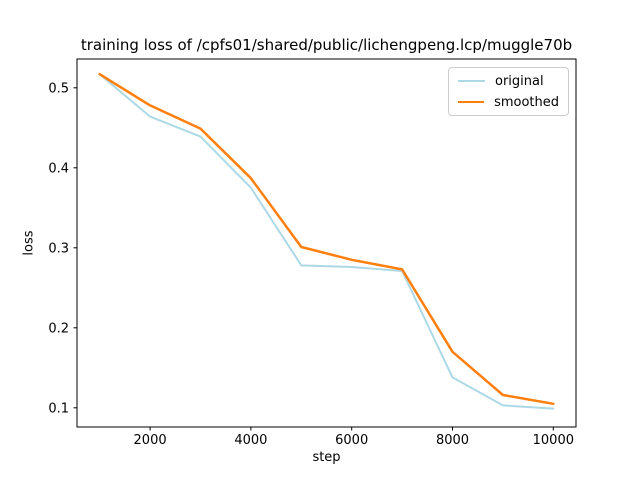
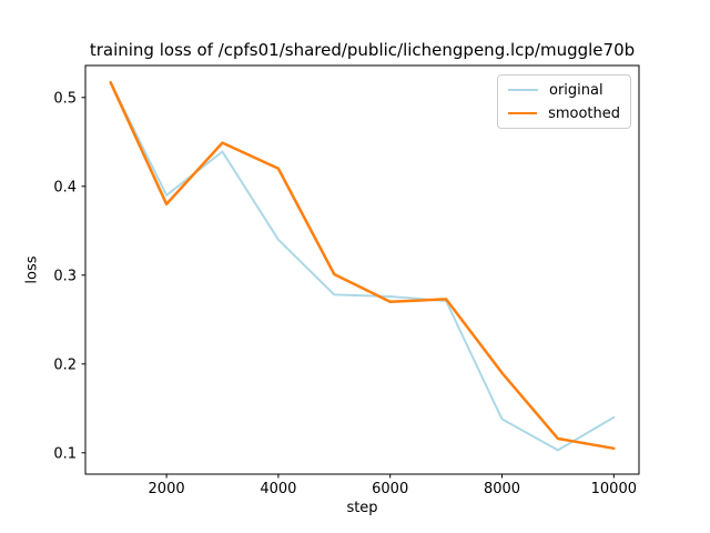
original/2000: 0.46 -> 0.39
smoothed/2000: 0.48 -> 0.38
original/4000: 0.38 -> 0.34
smoothed/4000: 0.39 -> 0.42
smoothed/6000: 0.28 -> 0.27
smoothed/8000: 0.17 -> 0.19
original/10000: 0.10 -> 0.14
